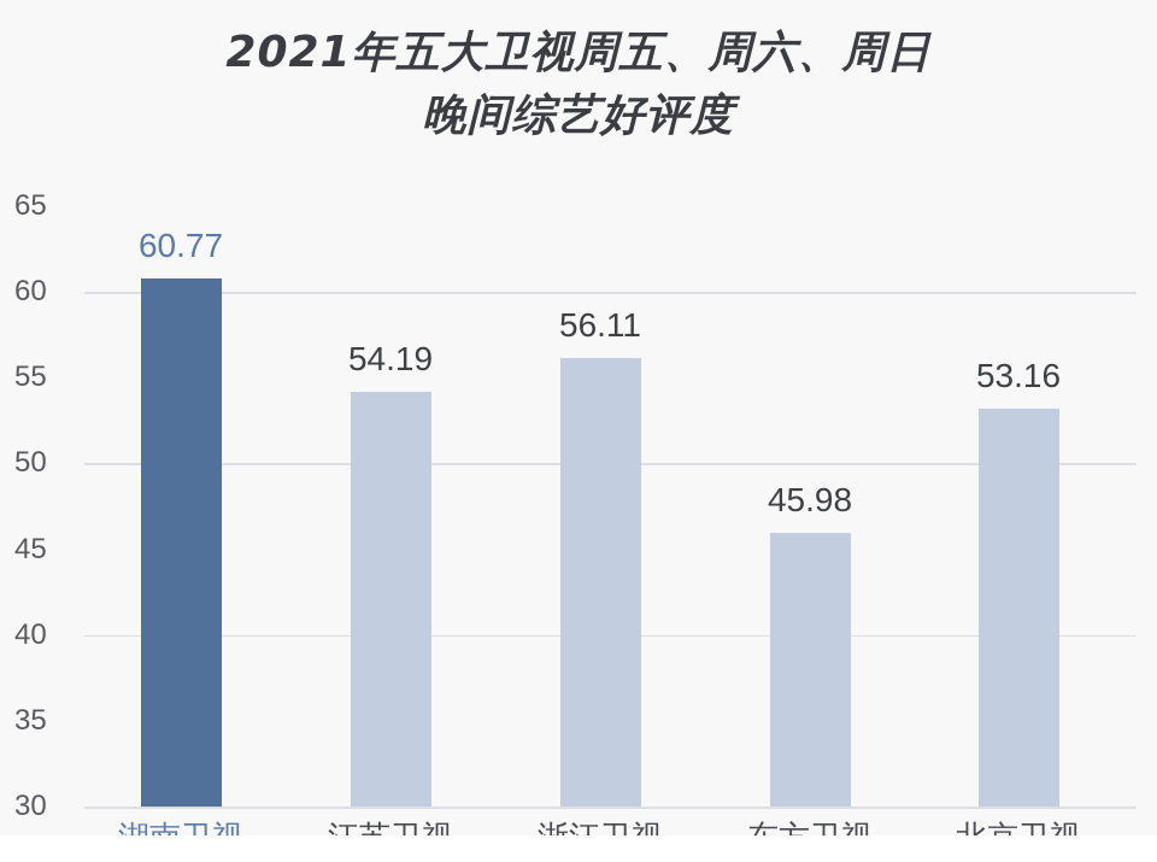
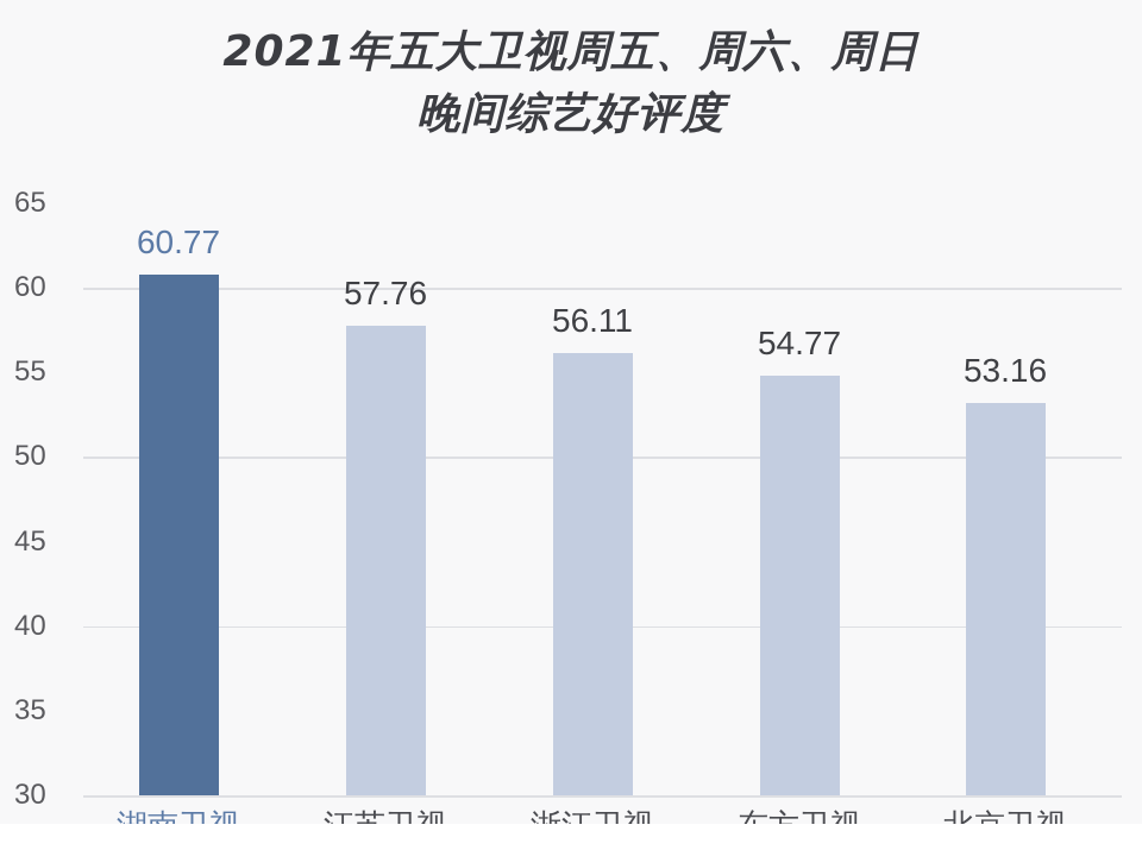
江苏卫视: 54.19 -> 57.76
东方卫视: 45.98 -> 54.77
